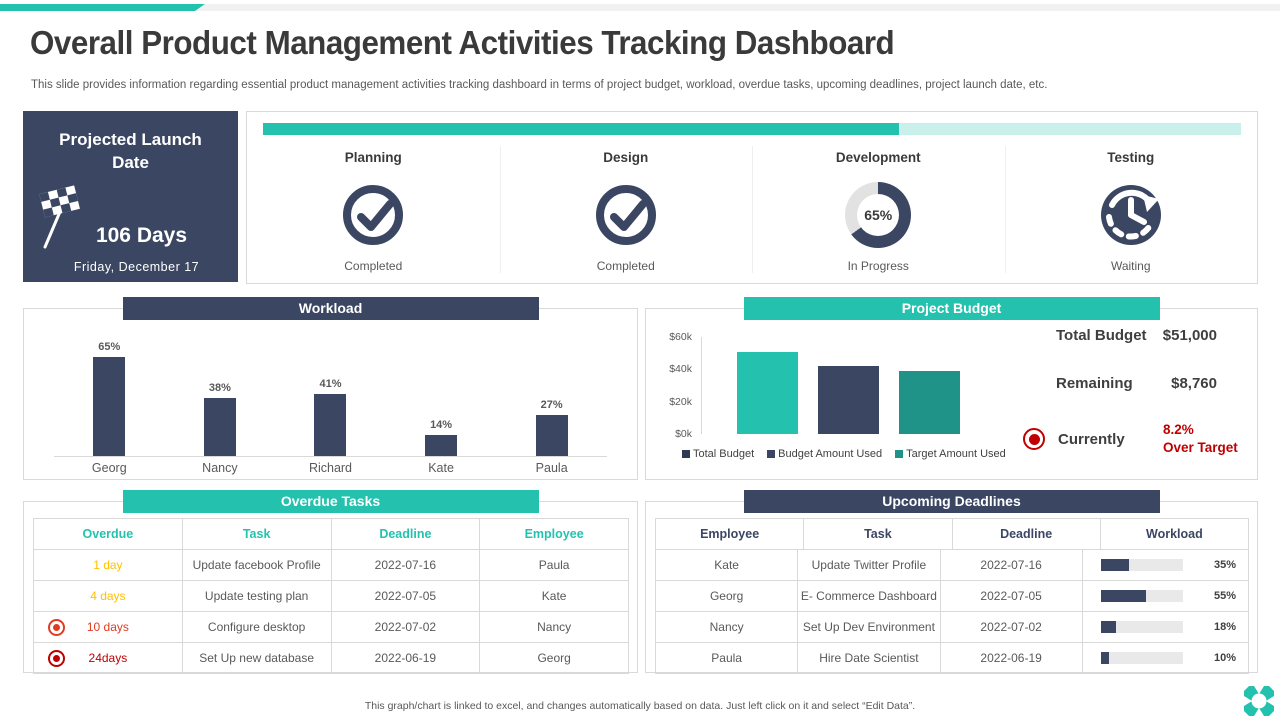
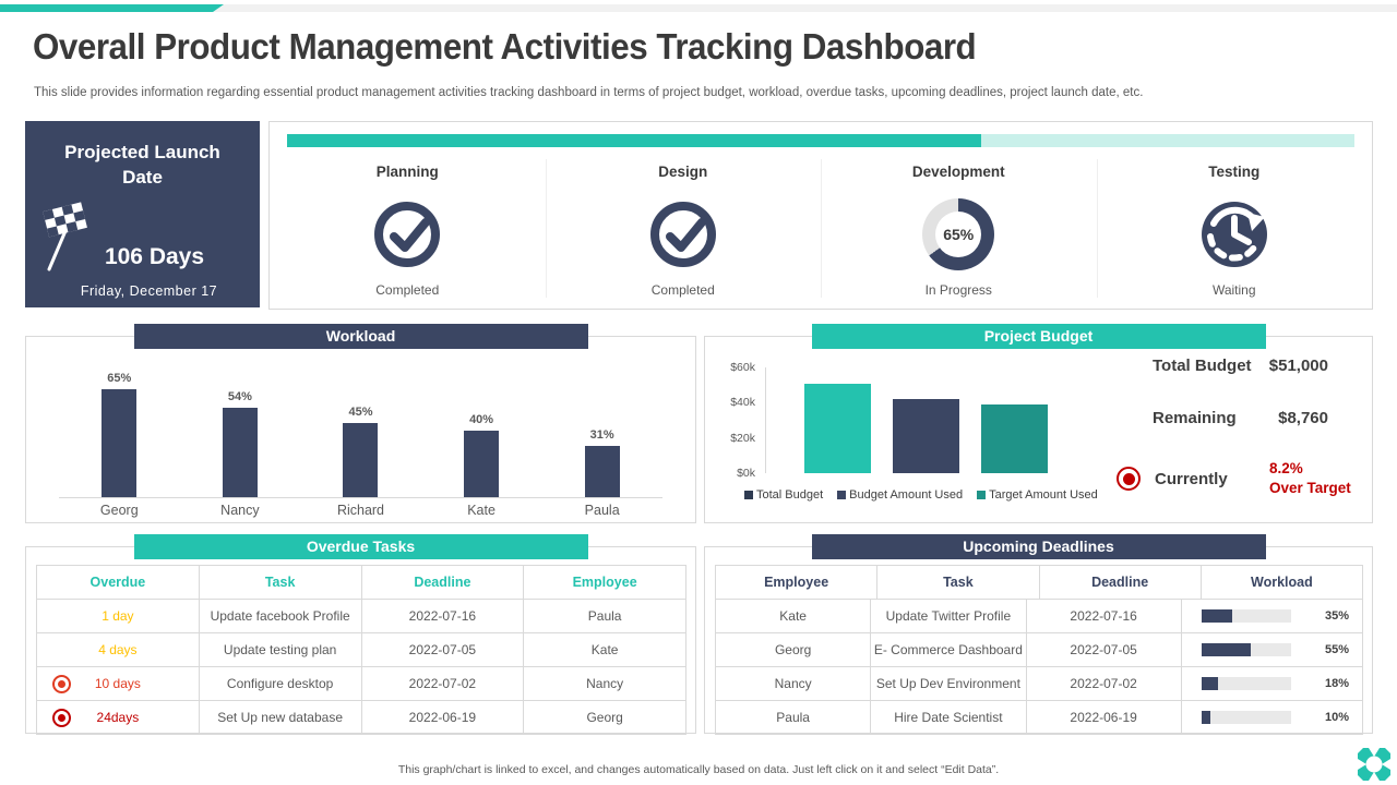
Workload/Nancy: 38% -> 54%
Workload/Richard: 41% -> 45%
Workload/Kate: 14% -> 40%
Workload/Paula: 27% -> 31%
